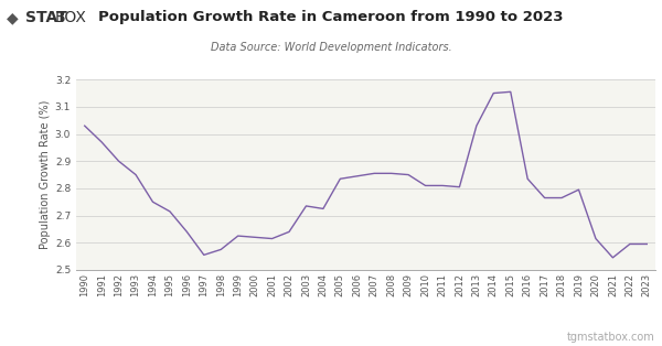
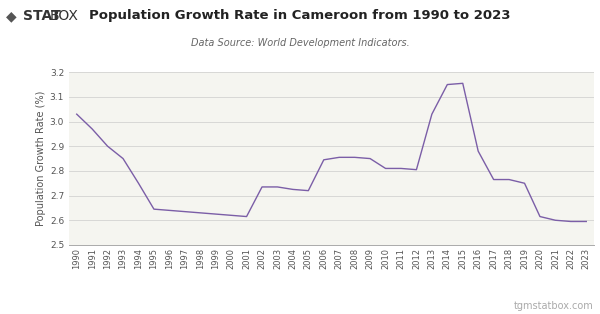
1995: 2.715 -> 2.645
1997: 2.555 -> 2.635
1998: 2.575 -> 2.630
2002: 2.640 -> 2.735
2005: 2.835 -> 2.720
2016: 2.835 -> 2.880
2019: 2.795 -> 2.750
2021: 2.545 -> 2.600
